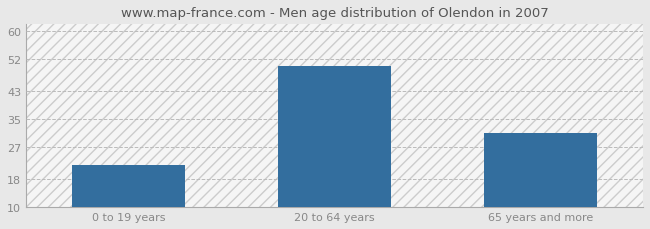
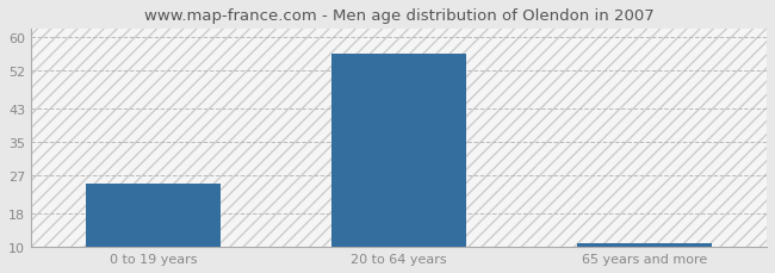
0 to 19 years: 22 -> 25
20 to 64 years: 50 -> 56
65 years and more: 31 -> 11
